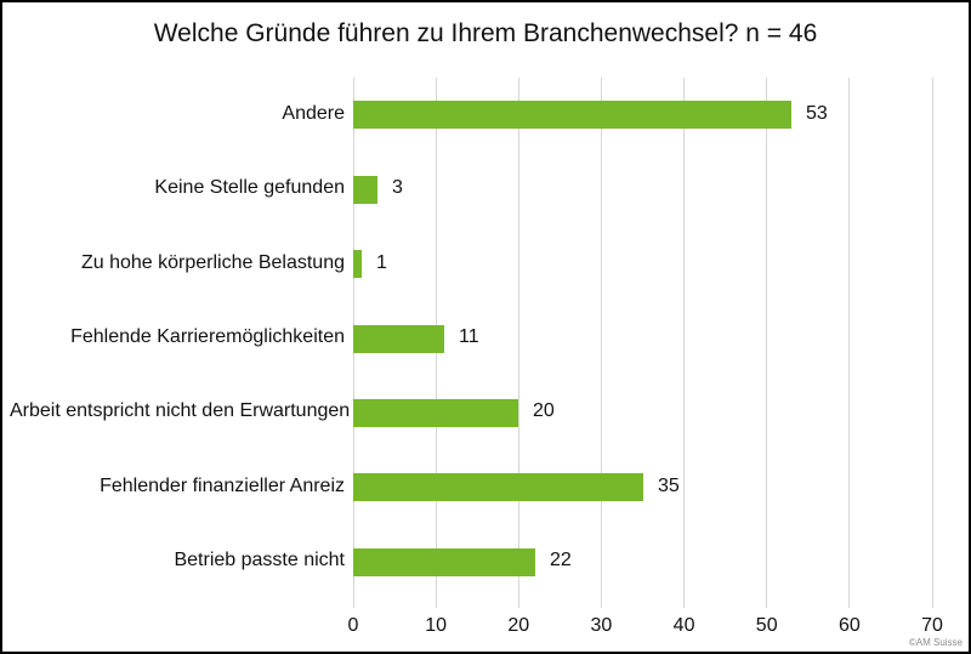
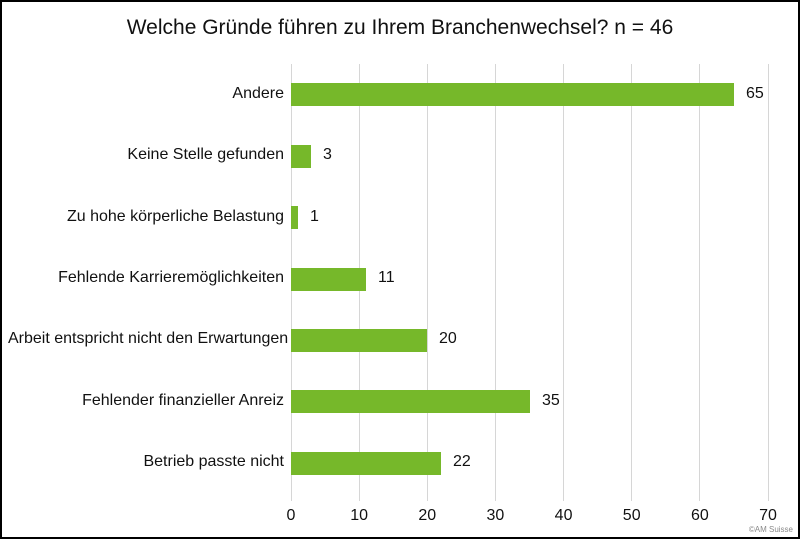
Andere: 53 -> 65
